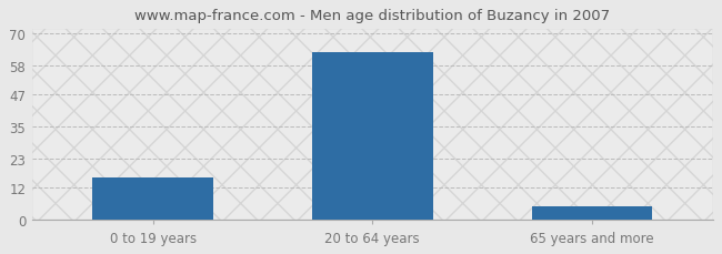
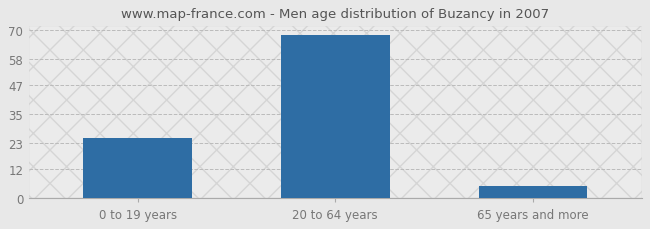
0 to 19 years: 16 -> 25
20 to 64 years: 63 -> 68
